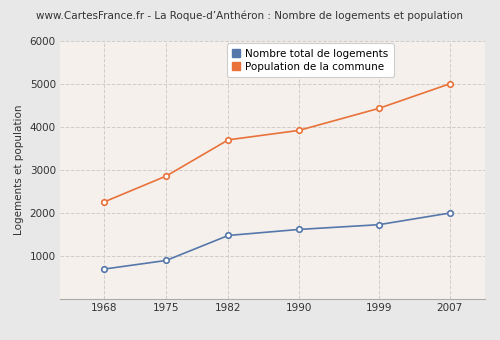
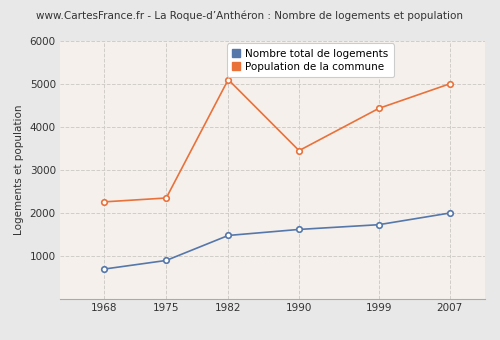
Population de la commune/1975: 2860 -> 2350
Population de la commune/1982: 3700 -> 5100
Population de la commune/1990: 3920 -> 3450
